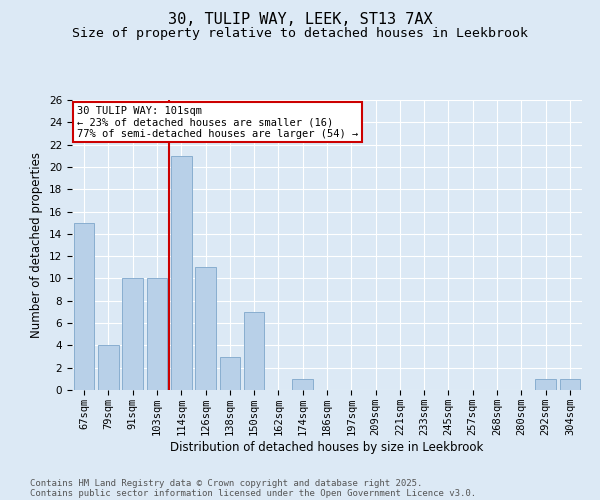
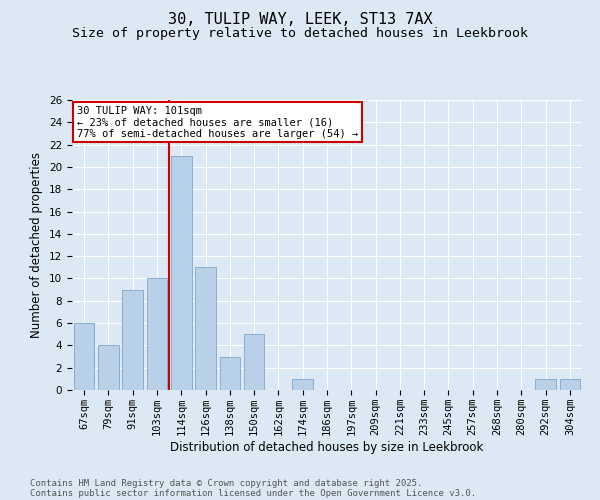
67sqm: 15 -> 6
91sqm: 10 -> 9
150sqm: 7 -> 5
